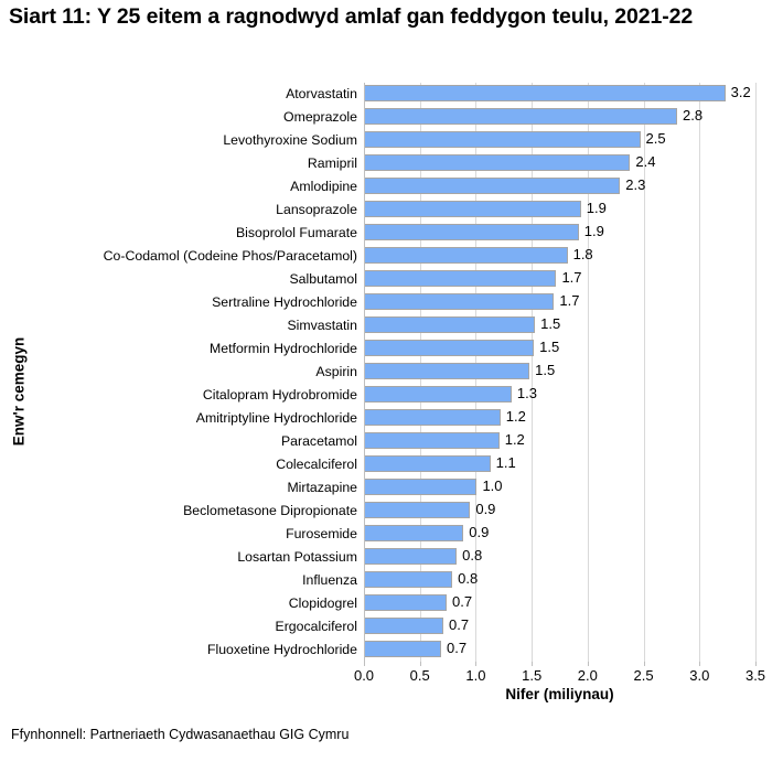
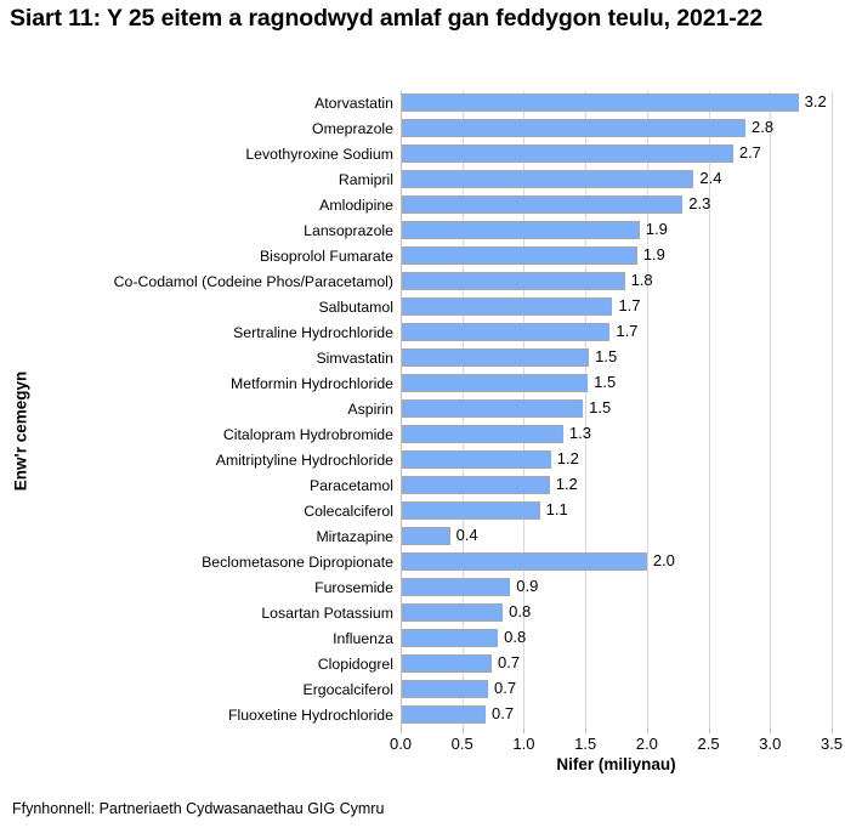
Levothyroxine Sodium: 2.5 -> 2.7
Mirtazapine: 1.0 -> 0.4
Beclometasone Dipropionate: 0.9 -> 2.0
